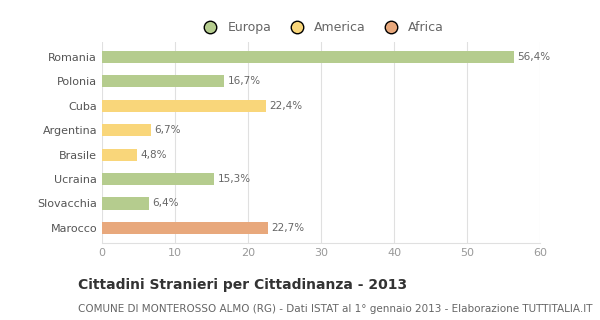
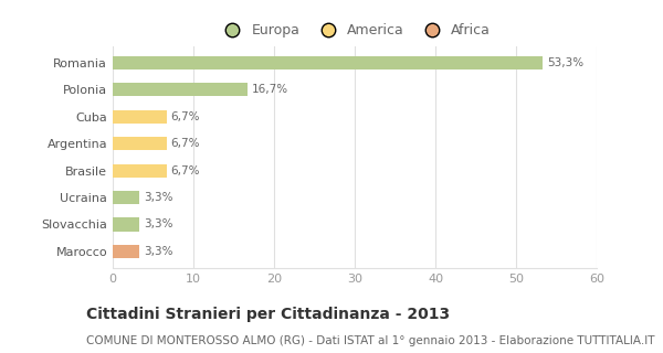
Romania: 56,4% -> 53,3%
Cuba: 22,4% -> 6,7%
Brasile: 4,8% -> 6,7%
Ucraina: 15,3% -> 3,3%
Slovacchia: 6,4% -> 3,3%
Marocco: 22,7% -> 3,3%
